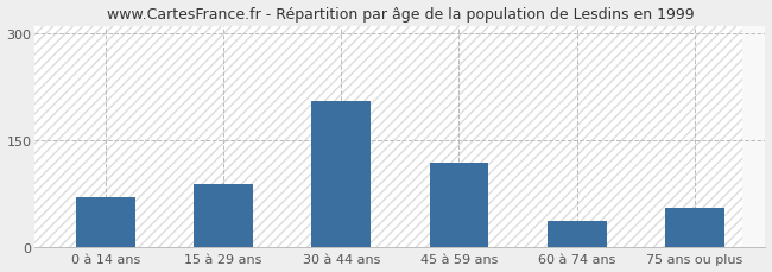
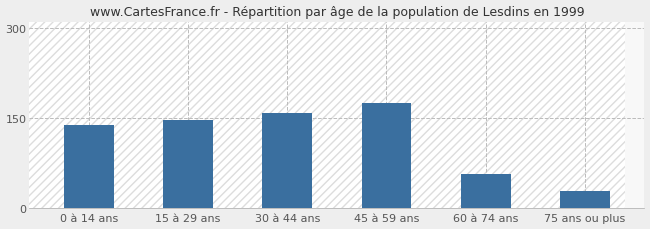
0 à 14 ans: 70 -> 138
15 à 29 ans: 88 -> 147
30 à 44 ans: 204 -> 157
45 à 59 ans: 118 -> 175
60 à 74 ans: 36 -> 57
75 ans ou plus: 54 -> 28
